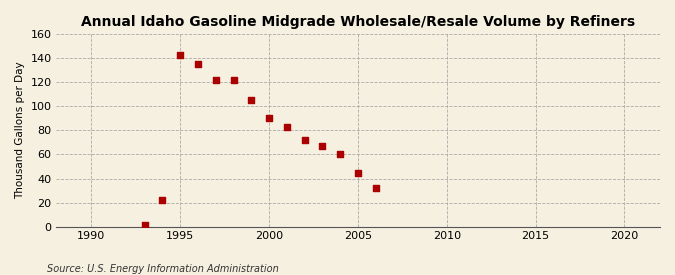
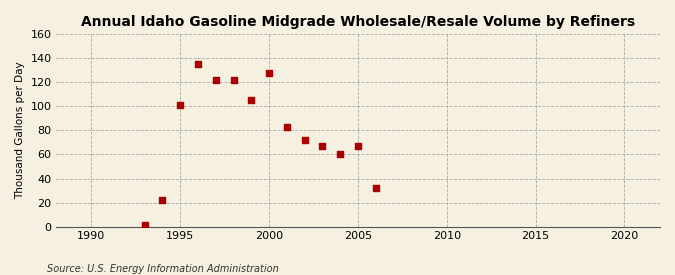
1995: 143 -> 101
2000: 90 -> 128
2005: 45 -> 67
